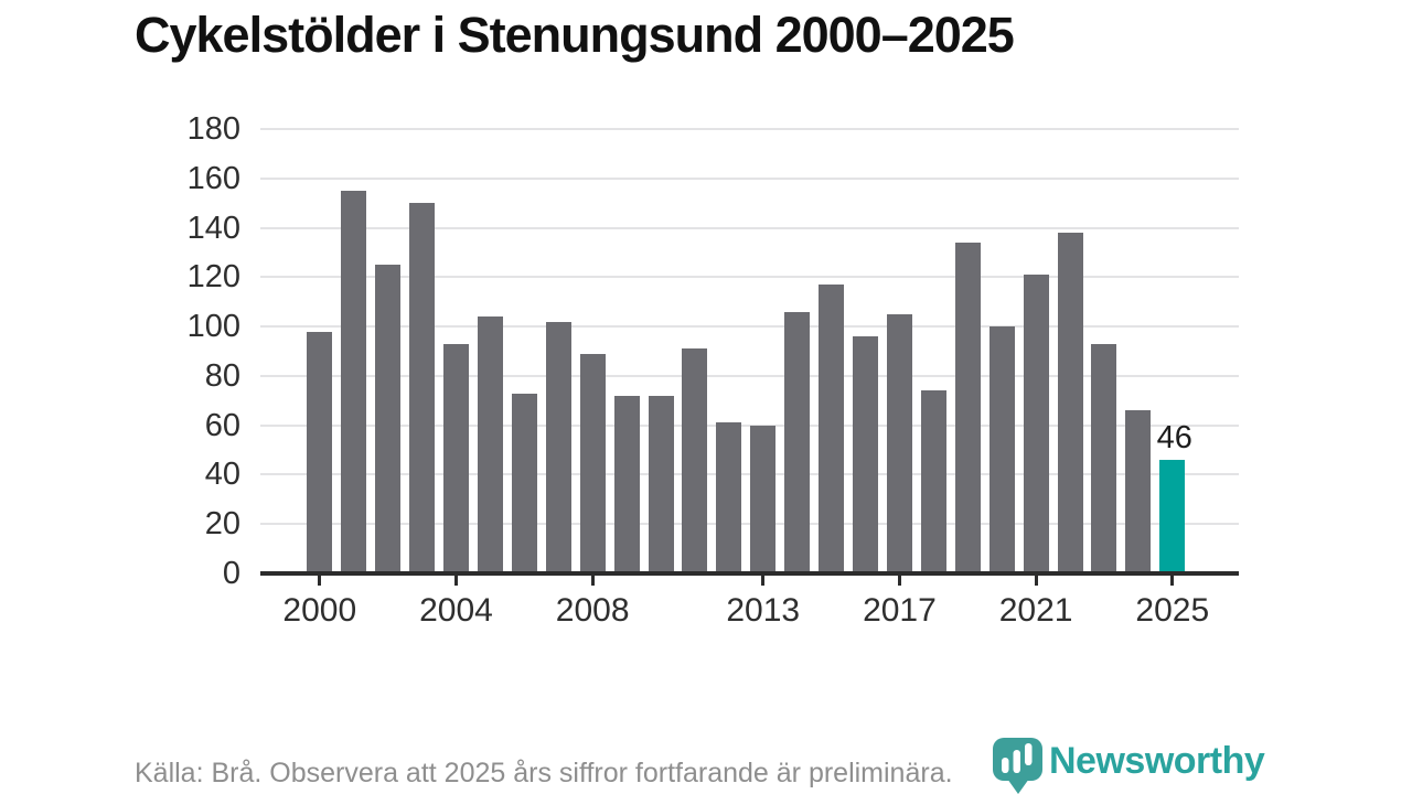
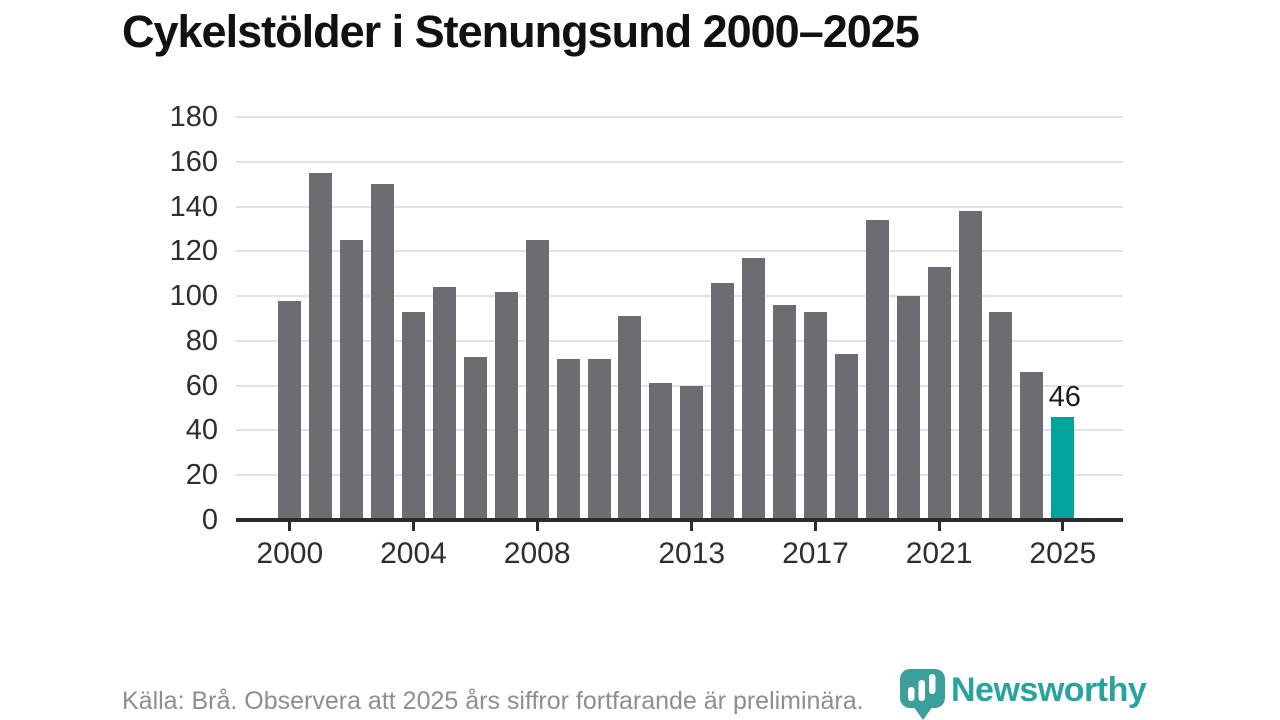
2008: 89 -> 125
2017: 105 -> 93
2021: 121 -> 113
